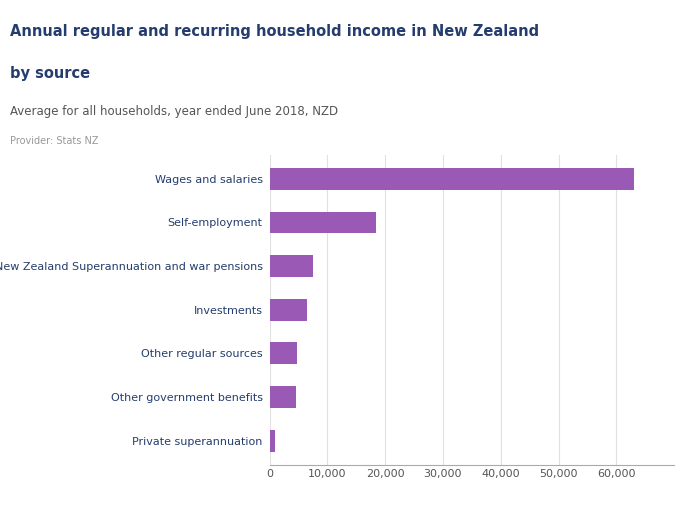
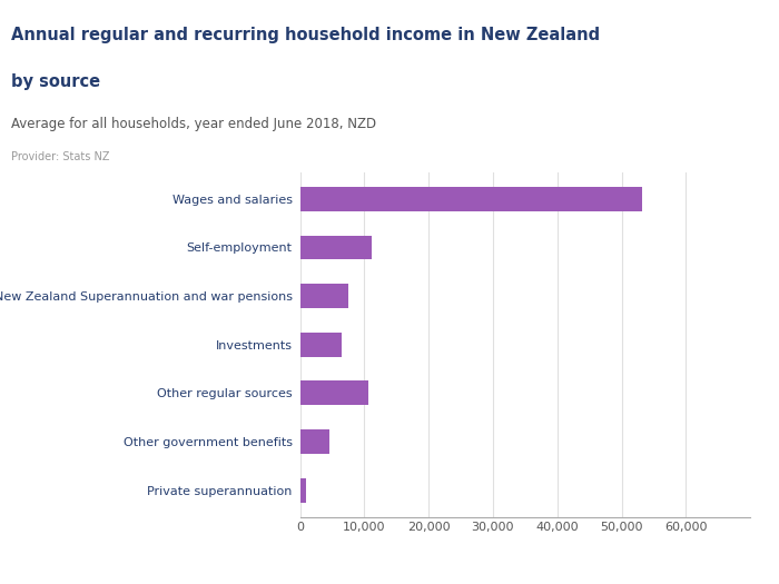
Wages and salaries: 63,100 -> 53,200
Self-employment: 18,500 -> 11,200
Other regular sources: 4,800 -> 10,600
